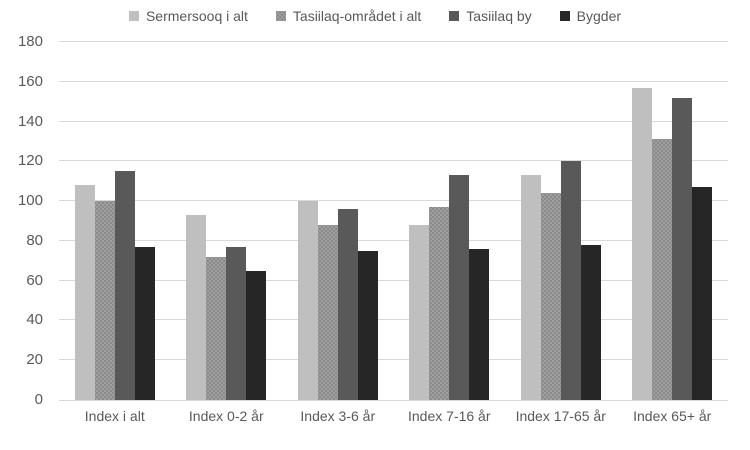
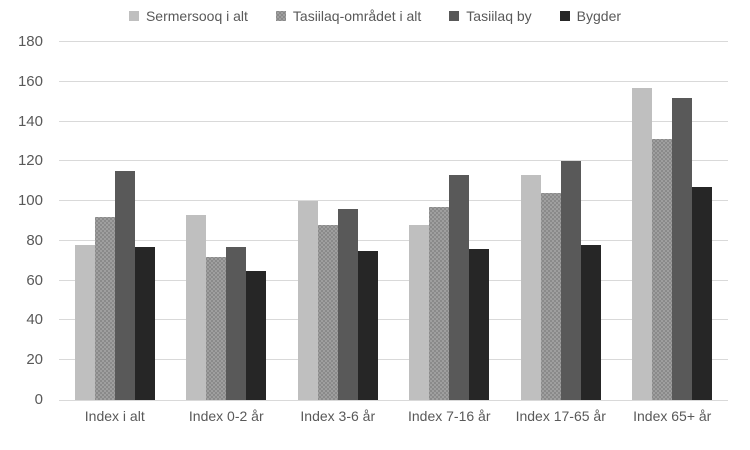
Sermersooq i alt/Index i alt: 108 -> 78
Tasiilaq-området i alt/Index i alt: 100 -> 92
